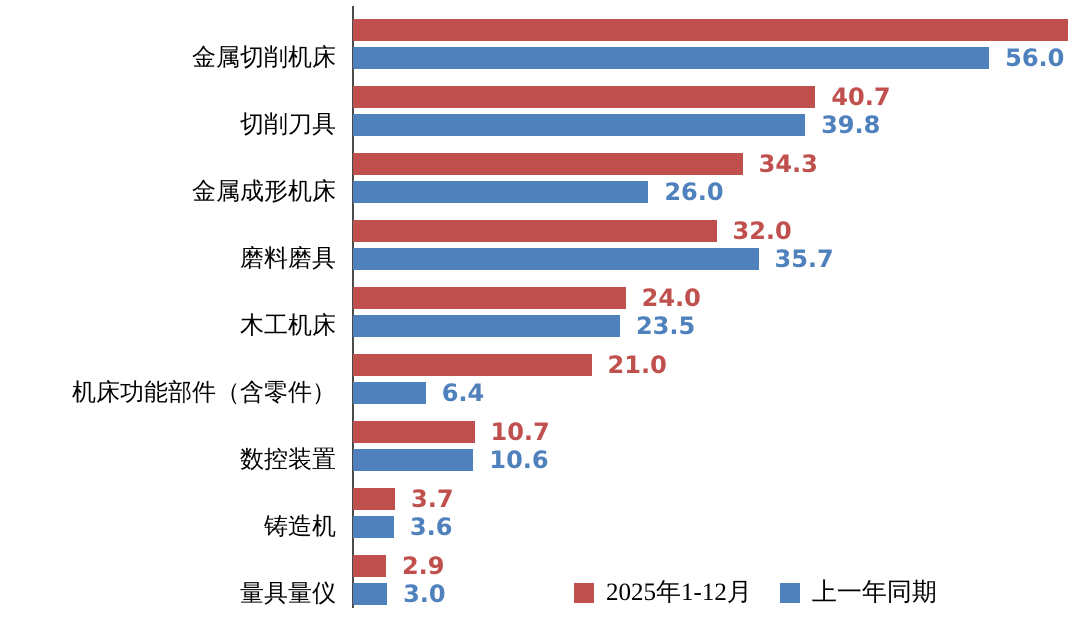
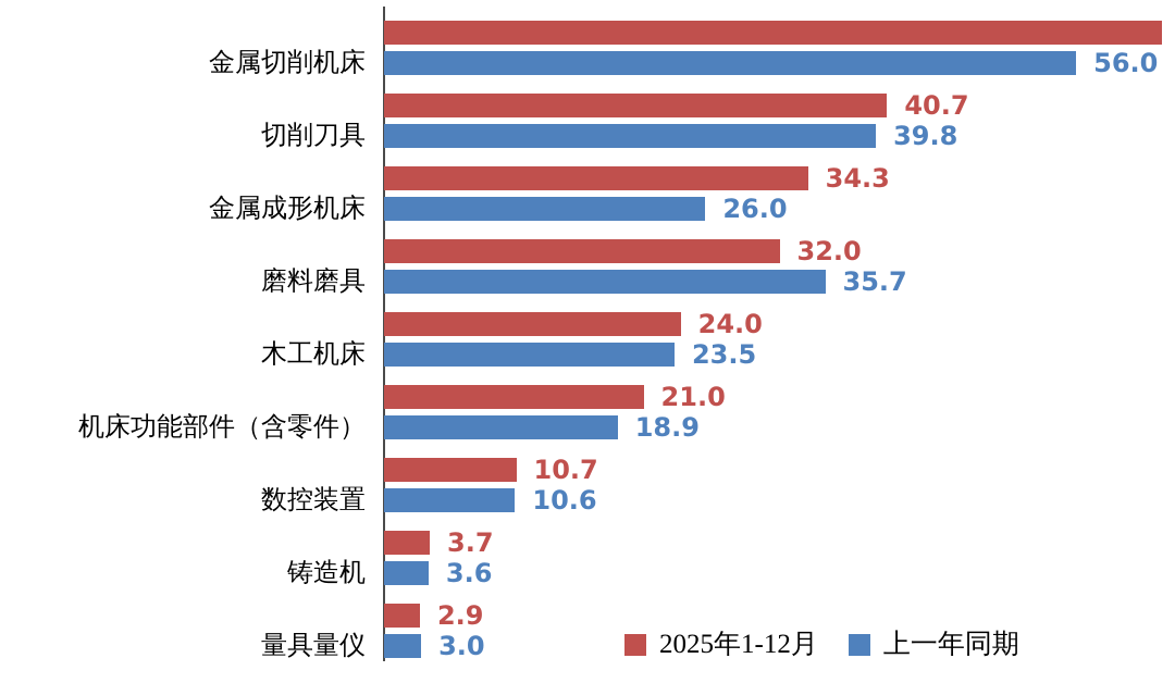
上一年同期/机床功能部件（含零件）: 6.4 -> 18.9
